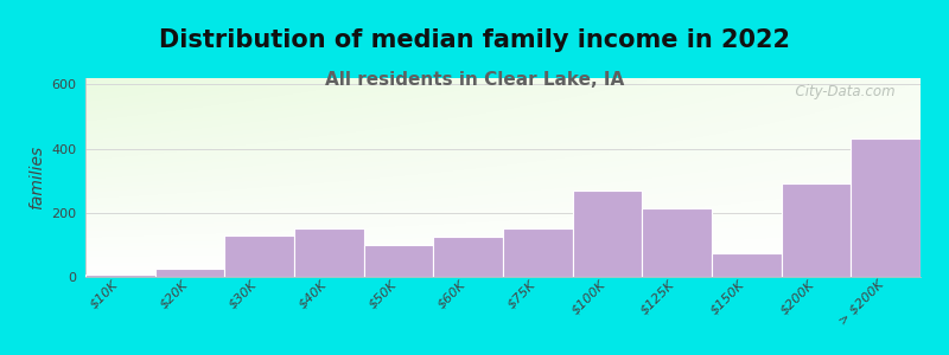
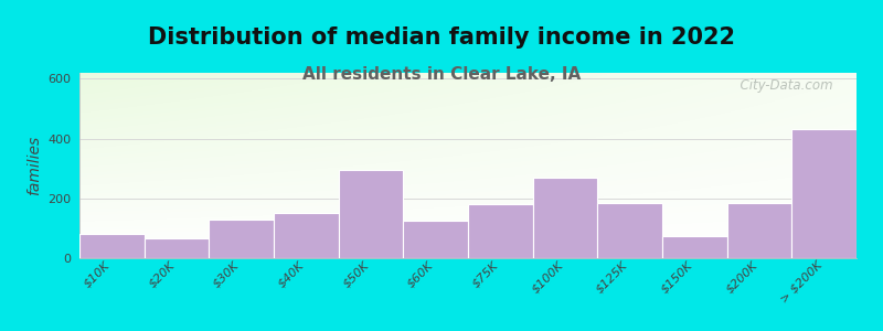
$10K: 8 -> 80
$20K: 25 -> 65
$50K: 100 -> 295
$75K: 150 -> 180
$125K: 215 -> 185
$200K: 290 -> 185
